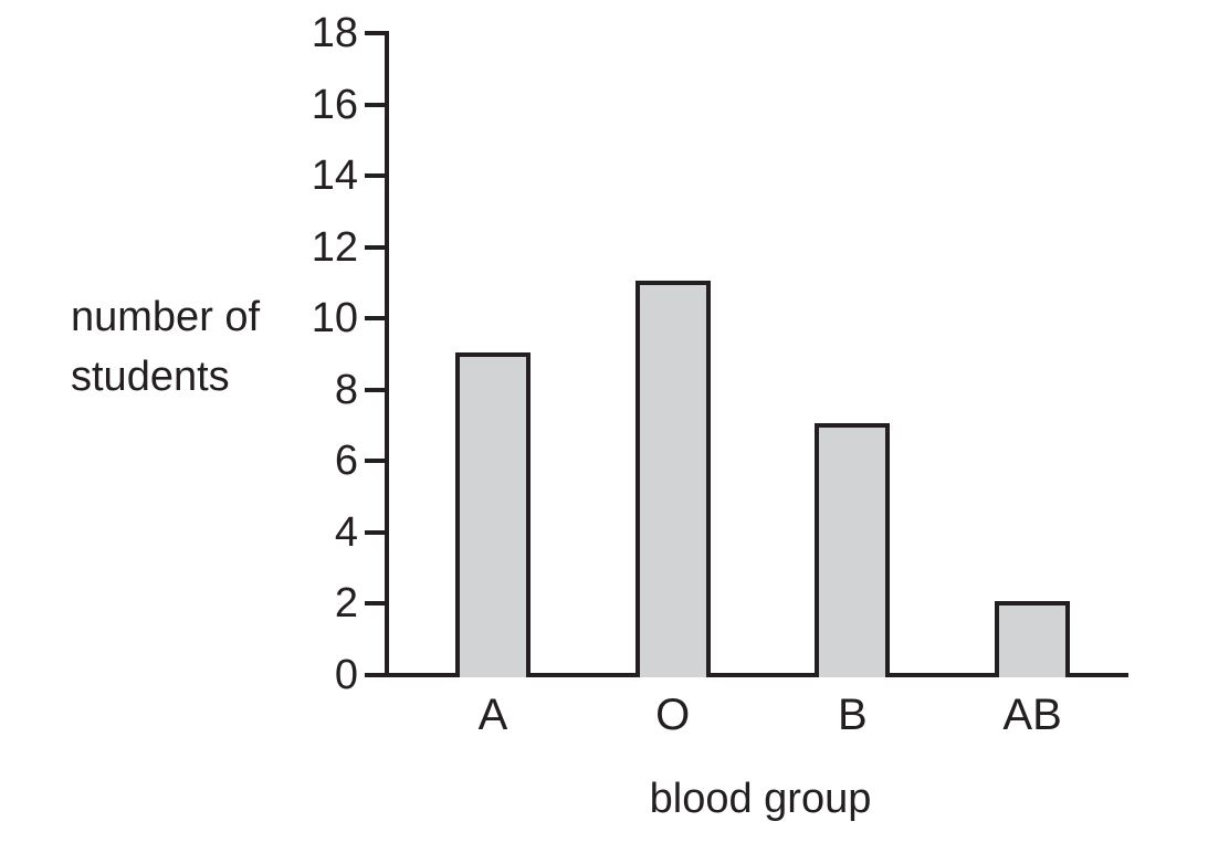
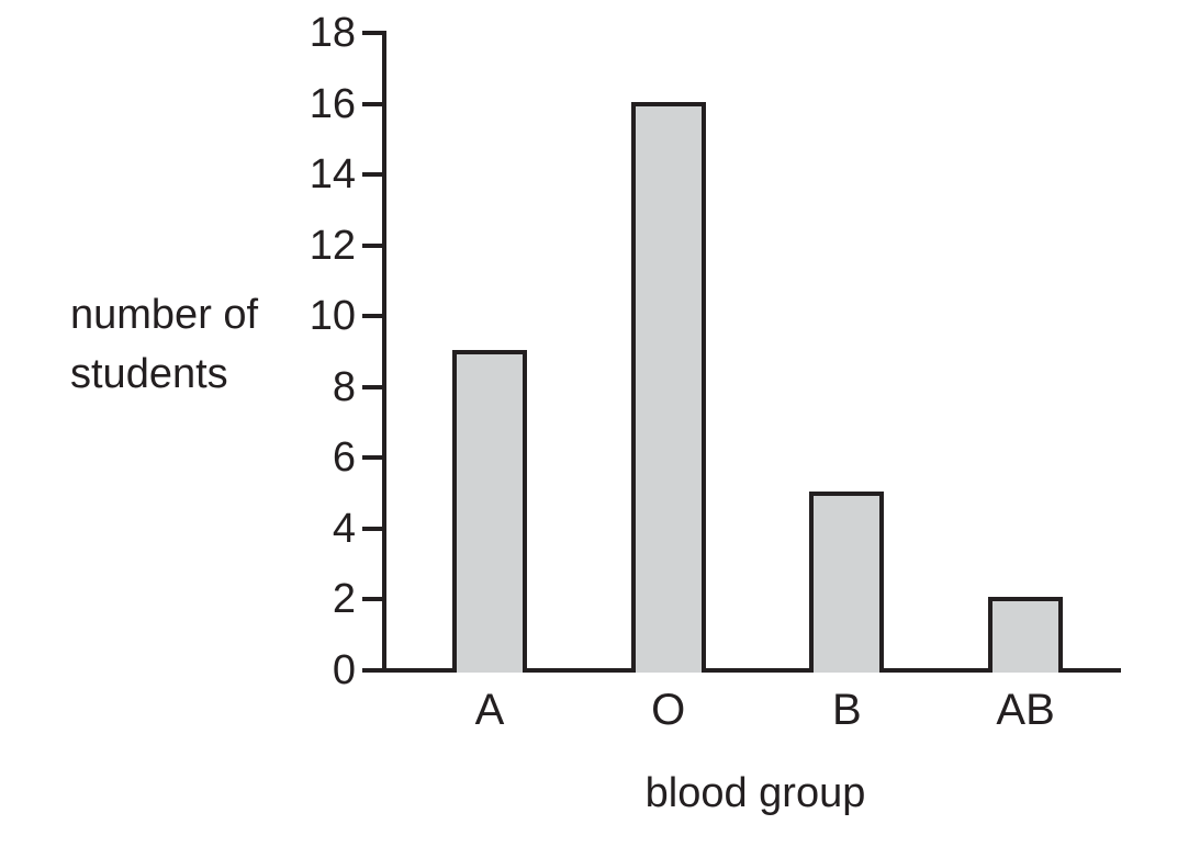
O: 11 -> 16
B: 7 -> 5
